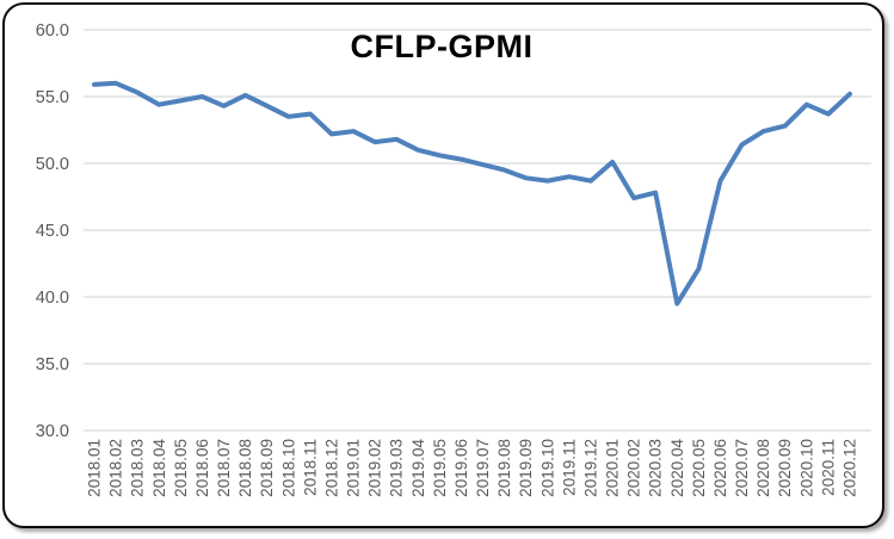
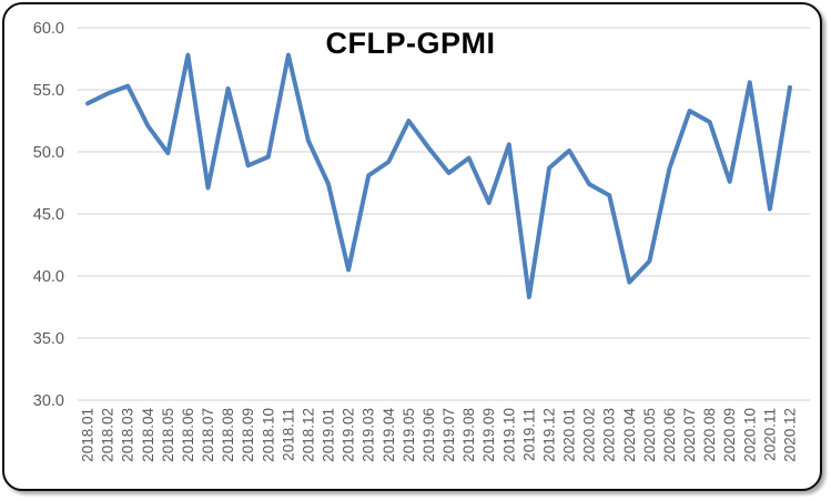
2018.01: 55.9 -> 53.9
2018.02: 56.0 -> 54.7
2018.04: 54.4 -> 52.1
2018.05: 54.7 -> 49.9
2018.06: 55.0 -> 57.8
2018.07: 54.3 -> 47.1
2018.09: 54.3 -> 48.9
2018.10: 53.5 -> 49.6
2018.11: 53.7 -> 57.8
2018.12: 52.2 -> 50.9
2019.01: 52.4 -> 47.4
2019.02: 51.6 -> 40.5
2019.03: 51.8 -> 48.1
2019.04: 51.0 -> 49.2
2019.05: 50.6 -> 52.5
2019.07: 49.9 -> 48.3
2019.09: 48.9 -> 45.9
2019.10: 48.7 -> 50.6
2019.11: 49.0 -> 38.3
2020.03: 47.8 -> 46.5
2020.05: 42.1 -> 41.2
2020.07: 51.4 -> 53.3
2020.09: 52.8 -> 47.6
2020.10: 54.4 -> 55.6
2020.11: 53.7 -> 45.4
